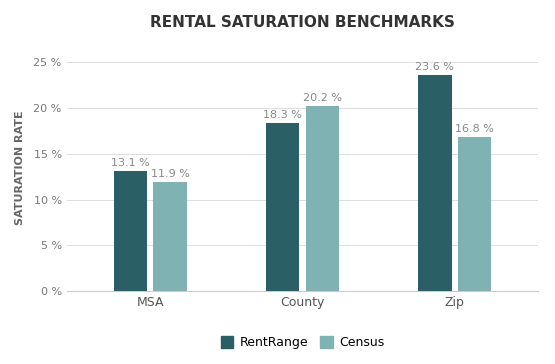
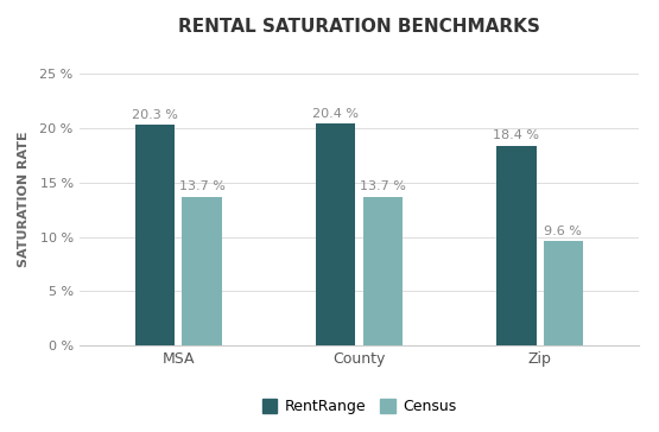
RentRange/MSA: 13.1 -> 20.3
Census/MSA: 11.9 -> 13.7
RentRange/County: 18.3 -> 20.4
Census/County: 20.2 -> 13.7
RentRange/Zip: 23.6 -> 18.4
Census/Zip: 16.8 -> 9.6
